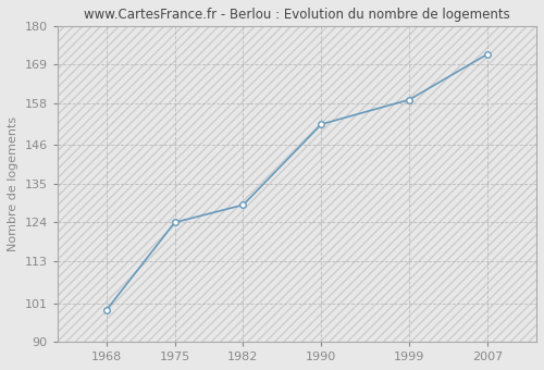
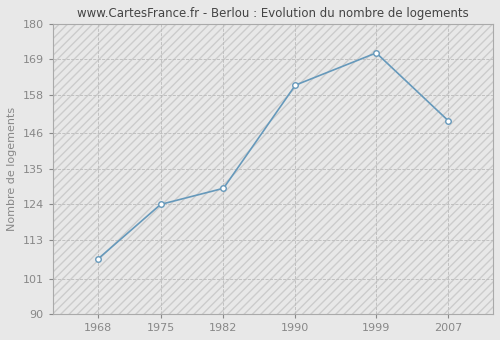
1968: 99 -> 107
1990: 152 -> 161
1999: 159 -> 171
2007: 172 -> 150
